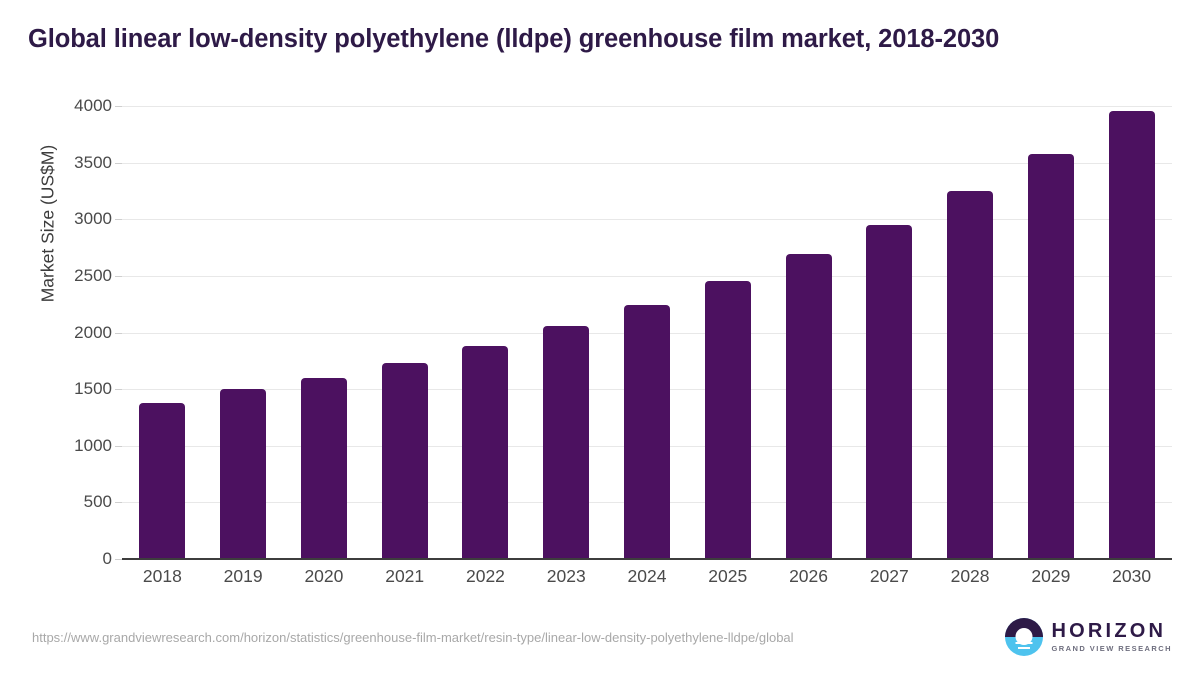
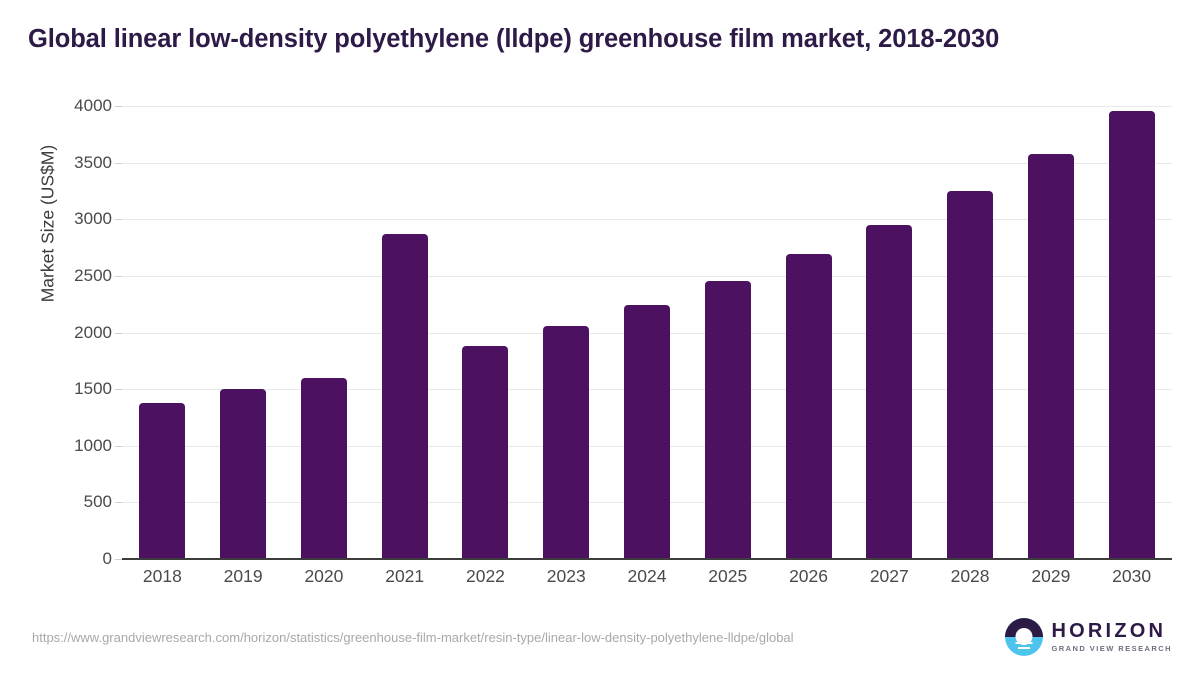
2021: 1740 -> 2870
